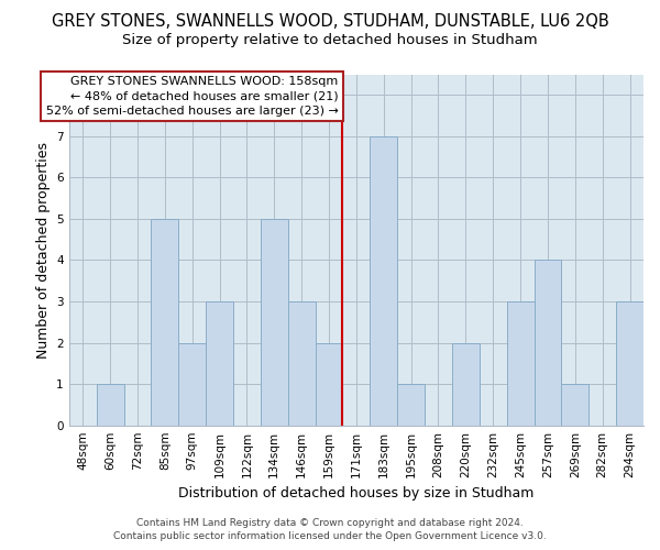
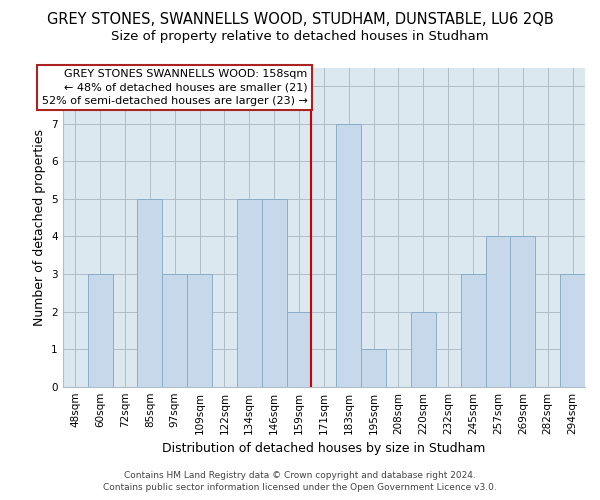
60sqm: 1 -> 3
97sqm: 2 -> 3
146sqm: 3 -> 5
269sqm: 1 -> 4
